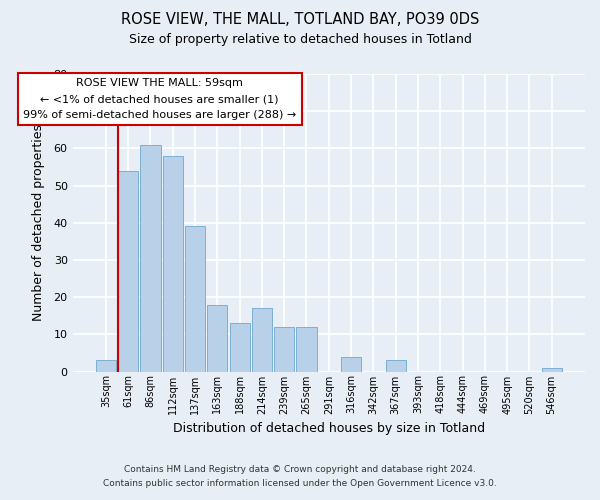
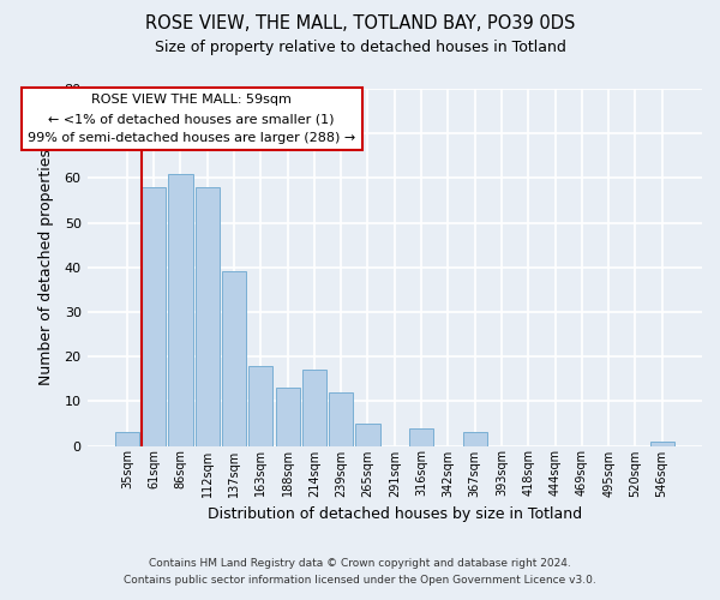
61sqm: 54 -> 58
265sqm: 12 -> 5
